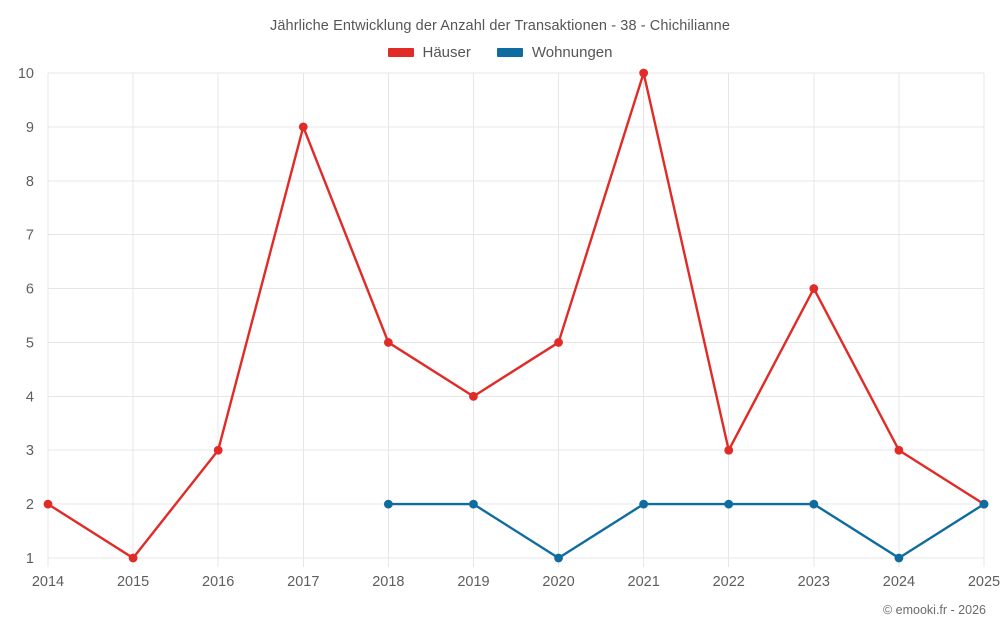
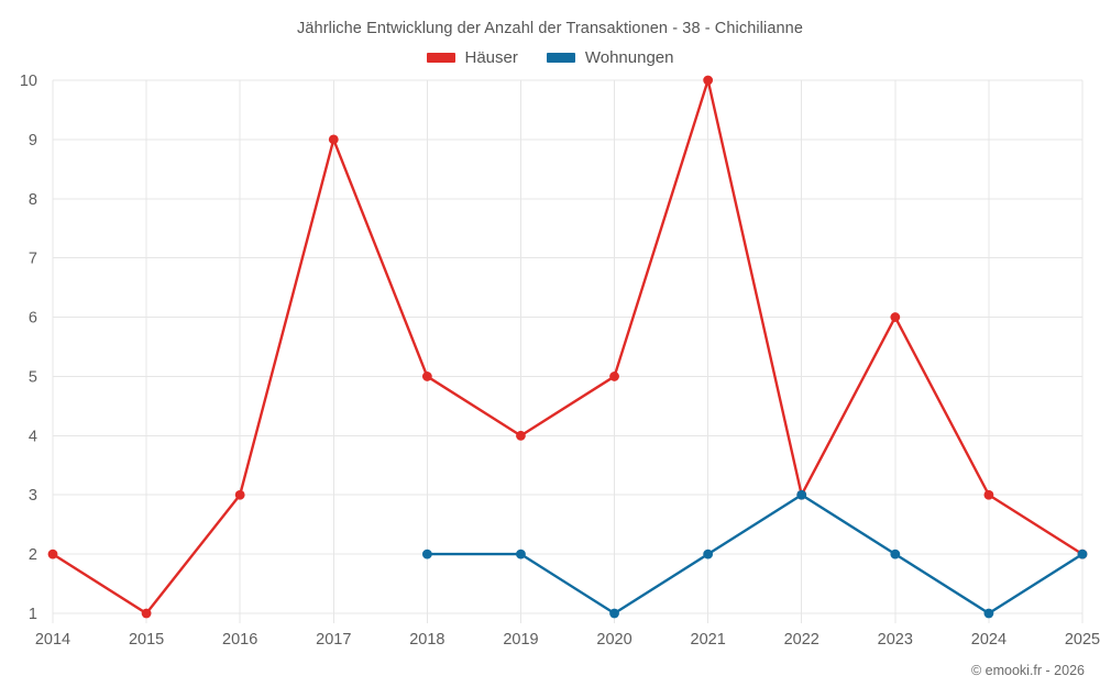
Wohnungen/2022: 2 -> 3
